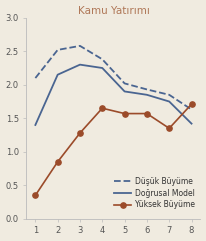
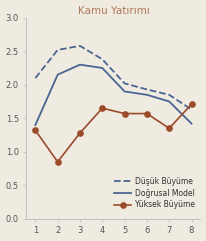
Yüksek Büyüme/1: 0.35 -> 1.32
